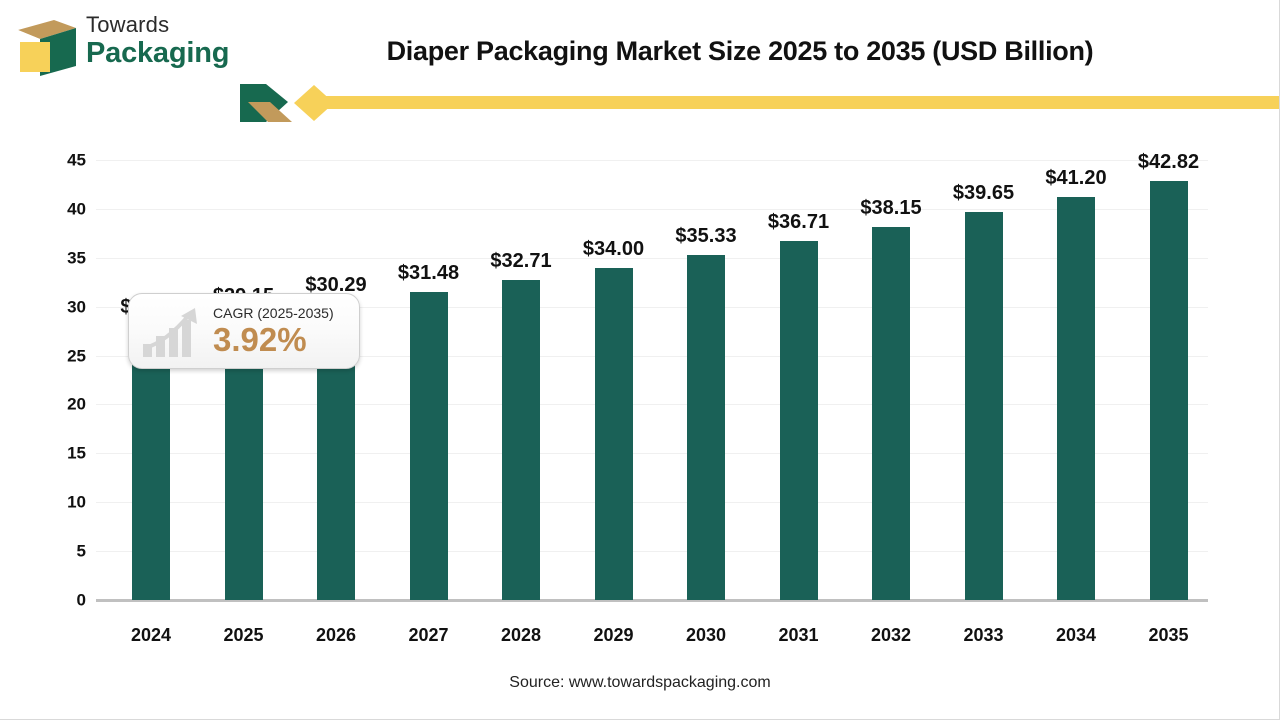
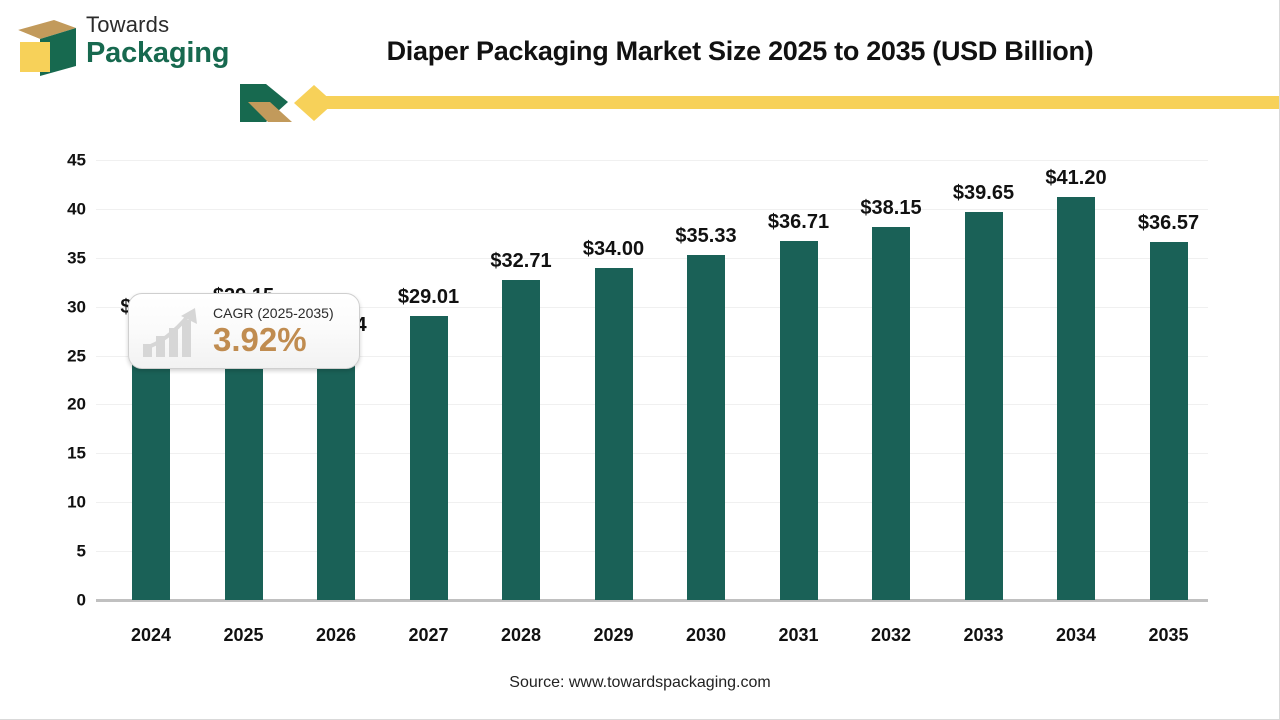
2026: $30.29 -> $26.14
2027: $31.48 -> $29.01
2035: $42.82 -> $36.57
